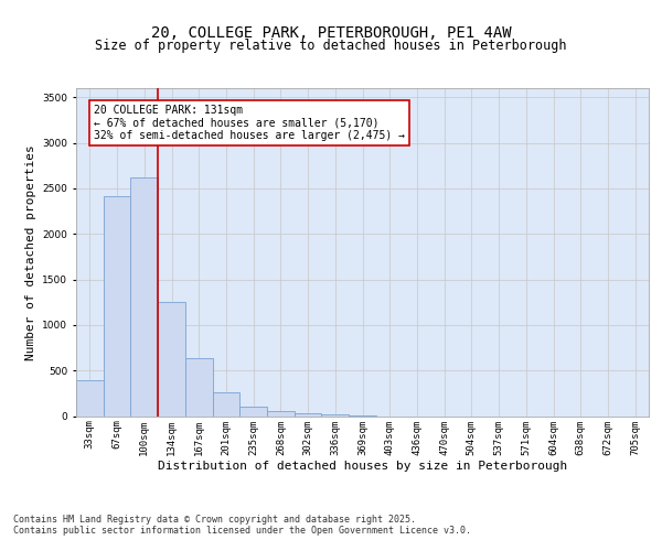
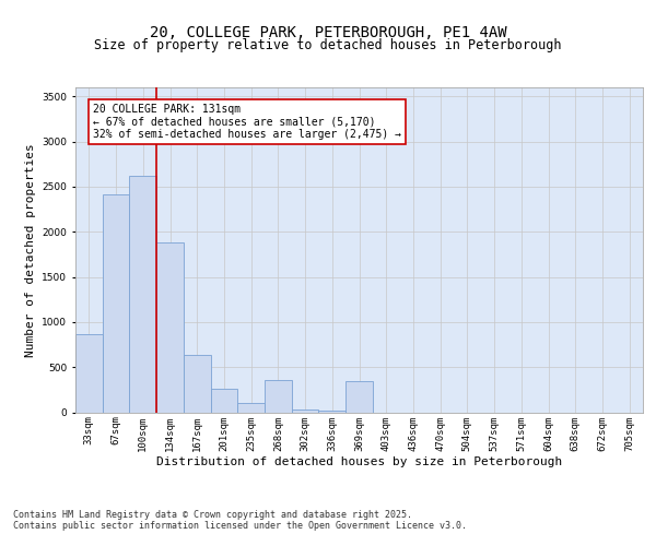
33sqm: 390 -> 860
134sqm: 1250 -> 1880
268sqm: 60 -> 360
369sqm: 0 -> 340
